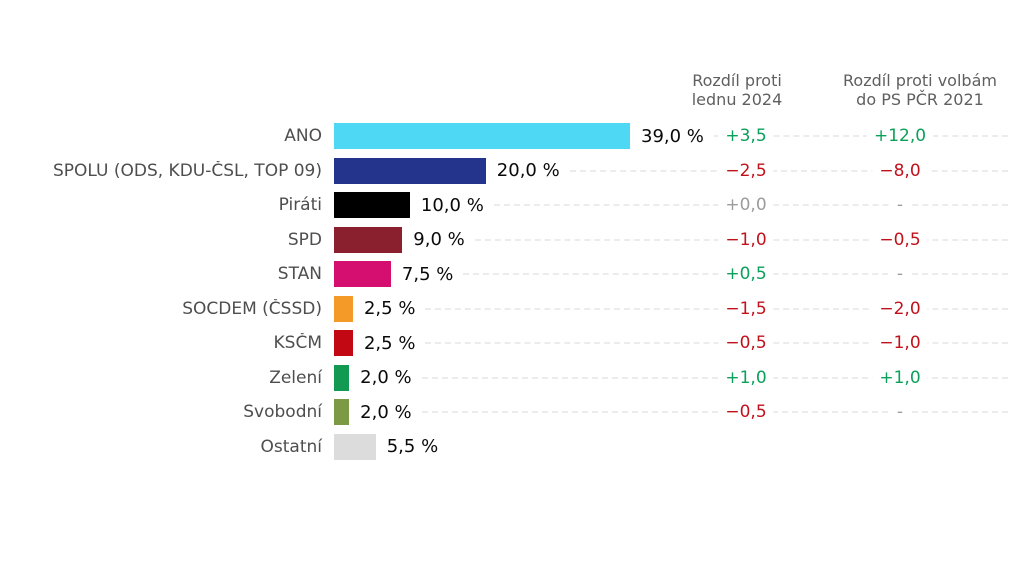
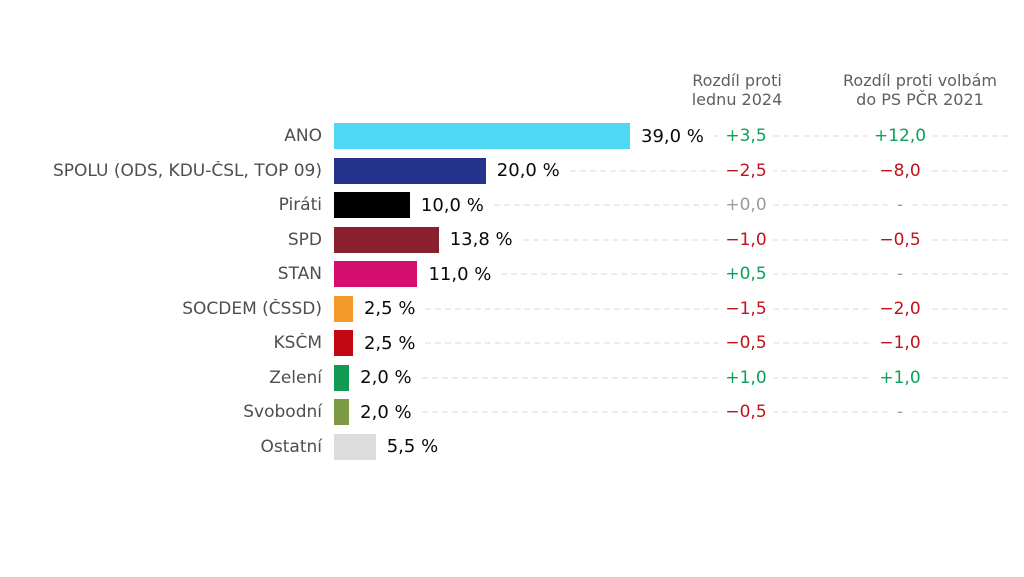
SPD: 9,0 -> 13,8
STAN: 7,5 -> 11,0
